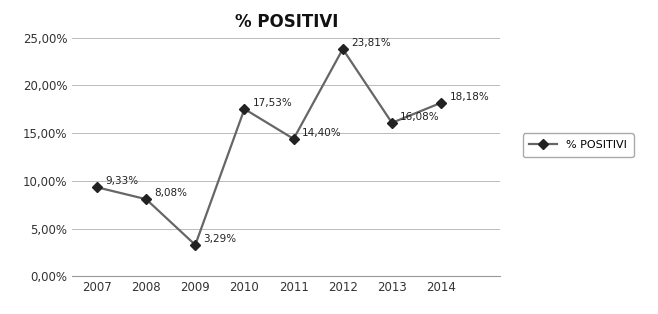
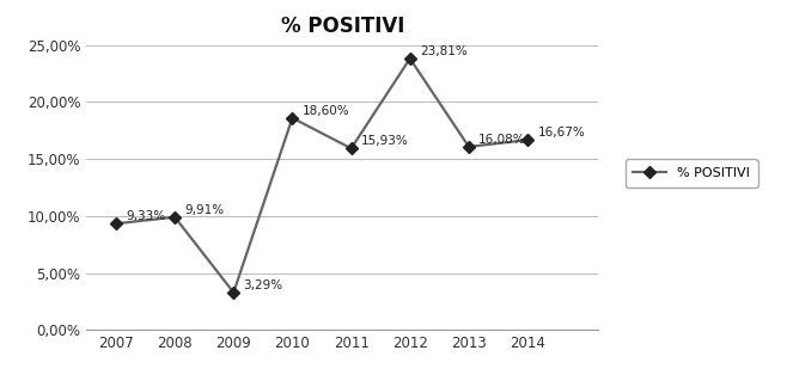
2008: 8,08% -> 9,91%
2010: 17,53% -> 18,60%
2011: 14,40% -> 15,93%
2014: 18,18% -> 16,67%
